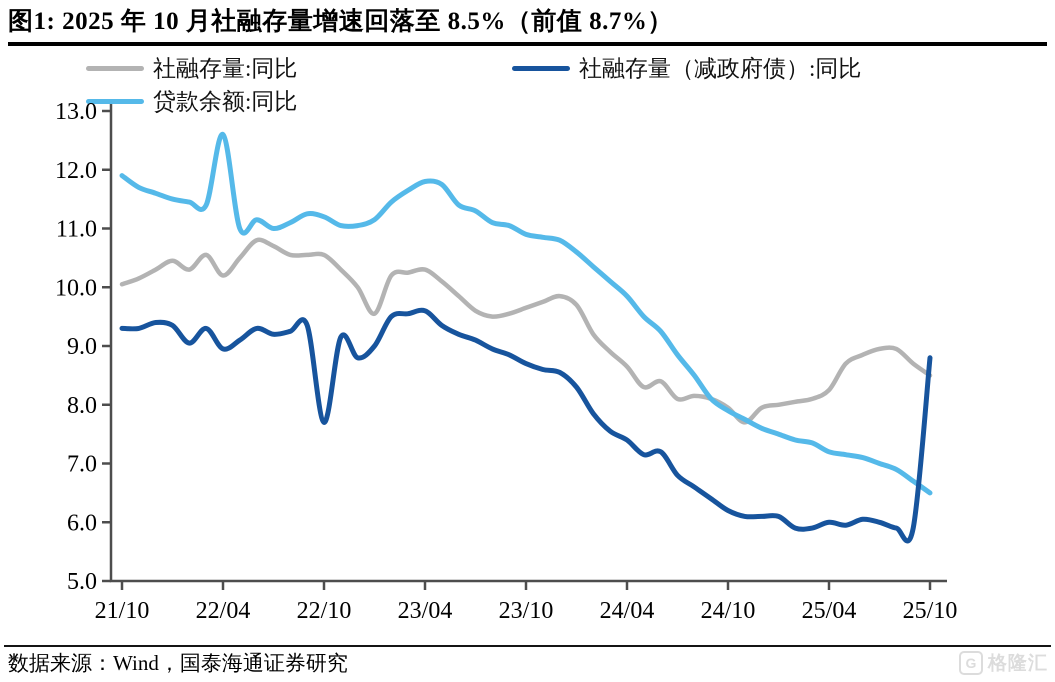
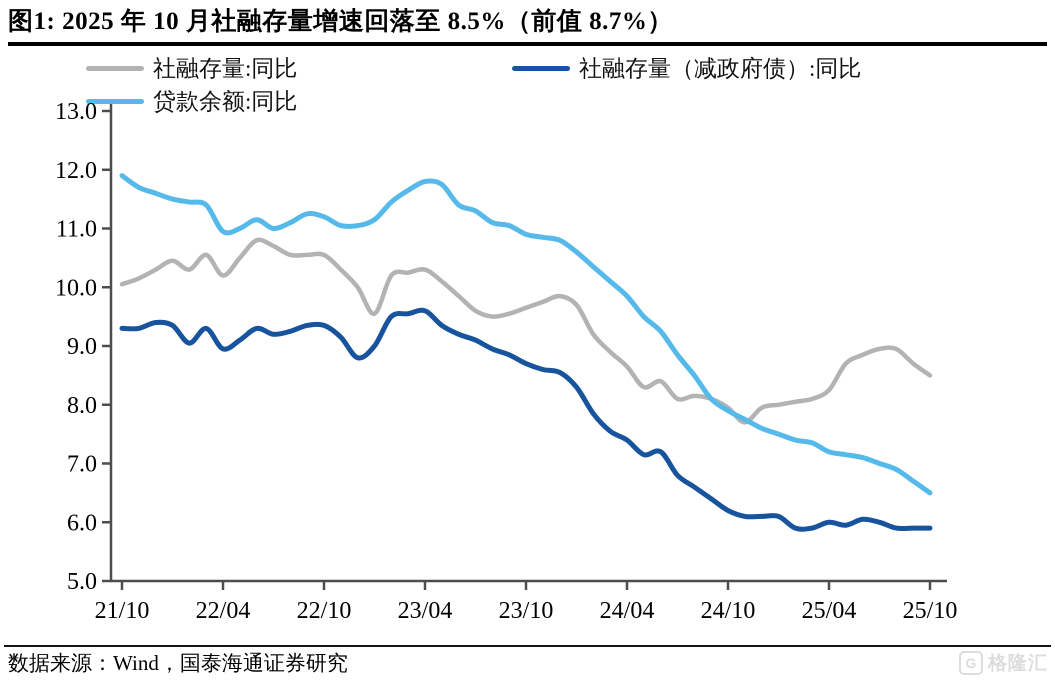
贷款余额:同比/22/04: 12.6 -> 10.9
社融存量（减政府债）:同比/22/10: 7.7 -> 9.3
社融存量（减政府债）:同比/25/10: 8.8 -> 5.9
